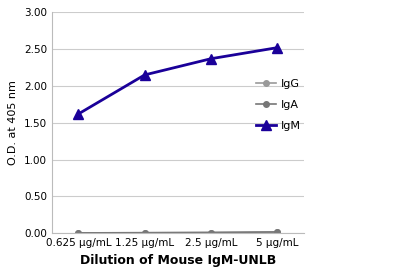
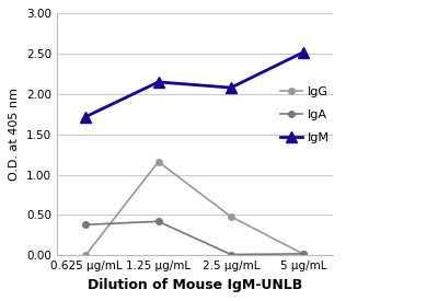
IgA/0.625 μg/mL: 0.01 -> 0.38
IgM/0.625 μg/mL: 1.62 -> 1.72
IgG/1.25 μg/mL: 0.01 -> 1.16
IgA/1.25 μg/mL: 0.01 -> 0.42
IgG/2.5 μg/mL: 0.01 -> 0.48
IgM/2.5 μg/mL: 2.37 -> 2.08
